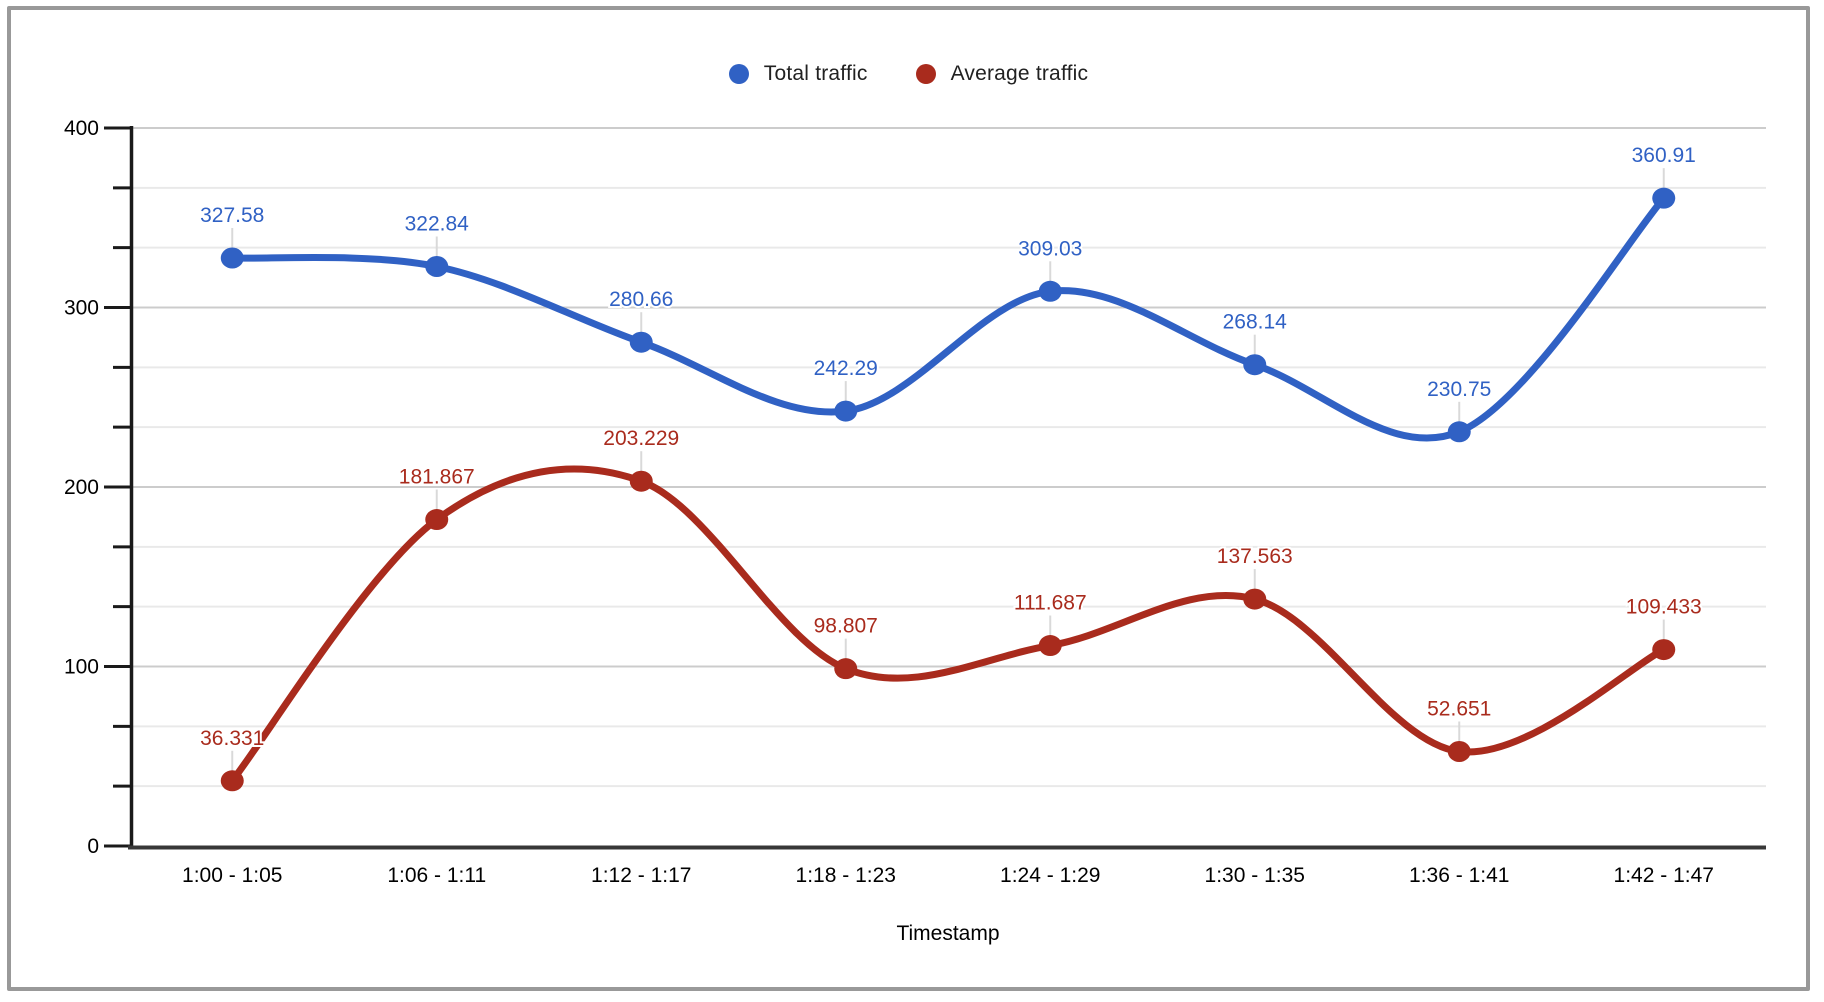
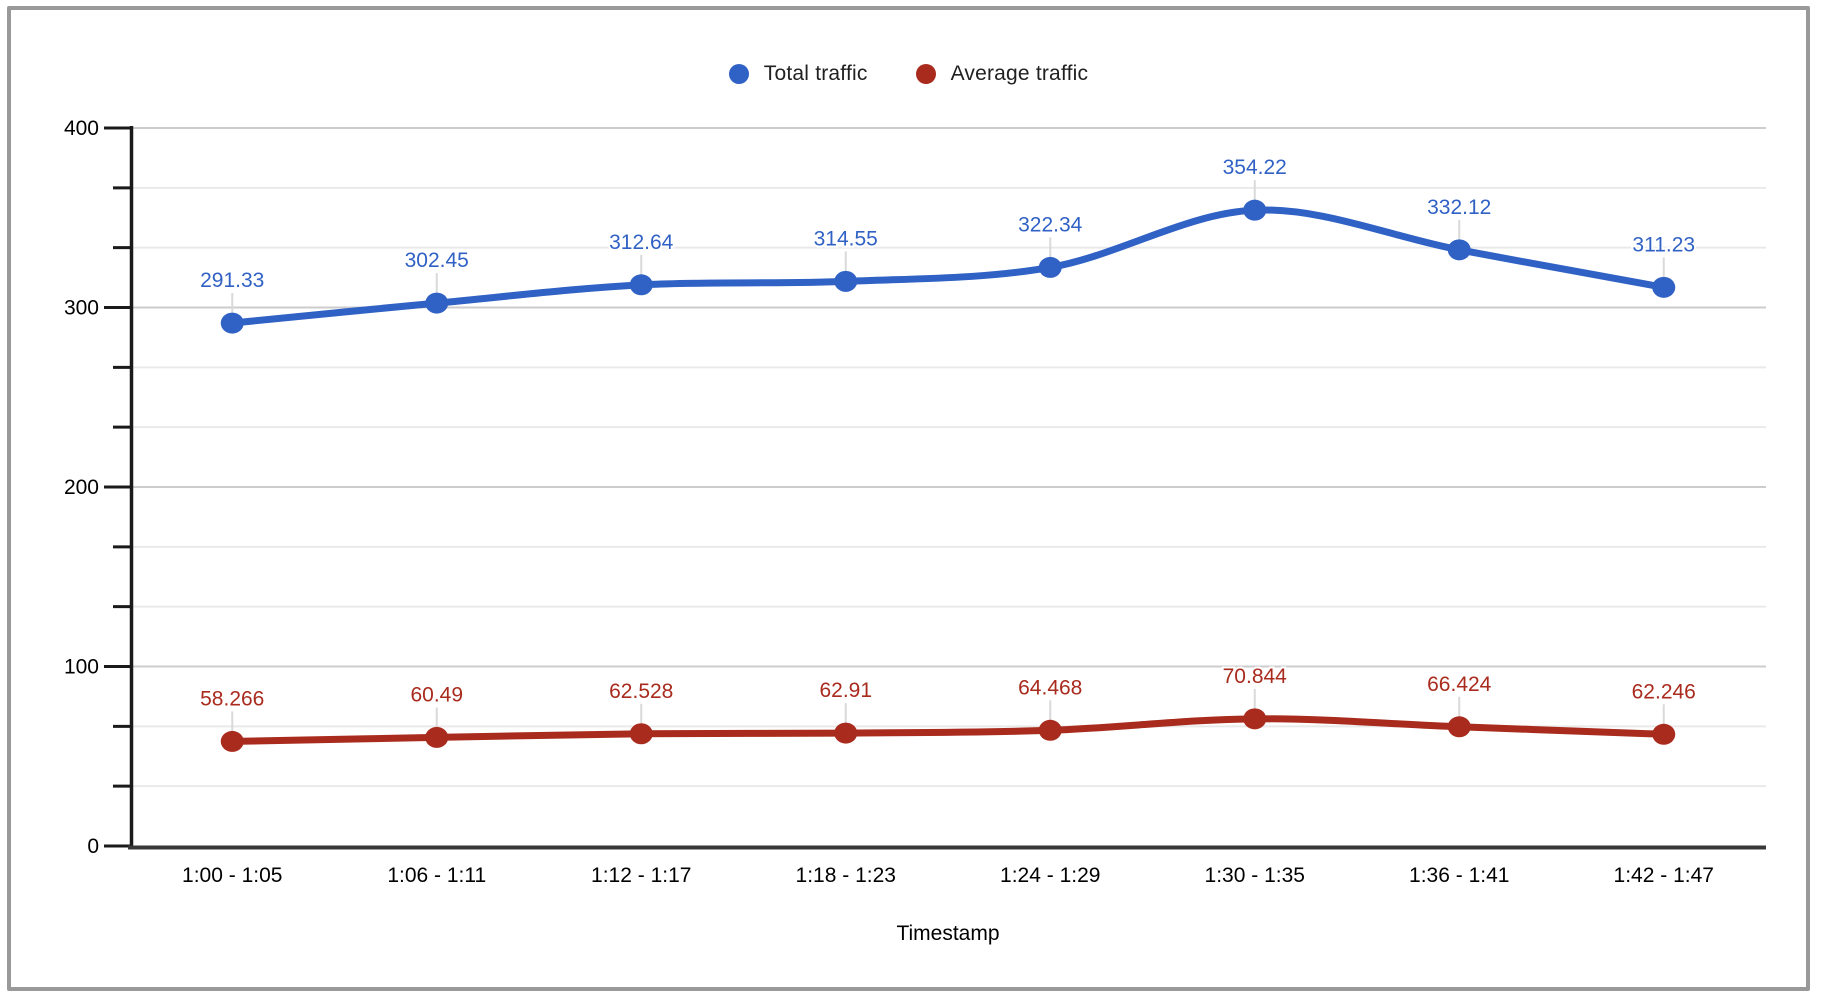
Total traffic/1:00 - 1:05: 327.58 -> 291.33
Average traffic/1:00 - 1:05: 36.331 -> 58.266
Total traffic/1:06 - 1:11: 322.84 -> 302.45
Average traffic/1:06 - 1:11: 181.867 -> 60.49
Total traffic/1:12 - 1:17: 280.66 -> 312.64
Average traffic/1:12 - 1:17: 203.229 -> 62.528
Total traffic/1:18 - 1:23: 242.29 -> 314.55
Average traffic/1:18 - 1:23: 98.807 -> 62.91
Total traffic/1:24 - 1:29: 309.03 -> 322.34
Average traffic/1:24 - 1:29: 111.687 -> 64.468
Total traffic/1:30 - 1:35: 268.14 -> 354.22
Average traffic/1:30 - 1:35: 137.563 -> 70.844
Total traffic/1:36 - 1:41: 230.75 -> 332.12
Average traffic/1:36 - 1:41: 52.651 -> 66.424
Total traffic/1:42 - 1:47: 360.91 -> 311.23
Average traffic/1:42 - 1:47: 109.433 -> 62.246
